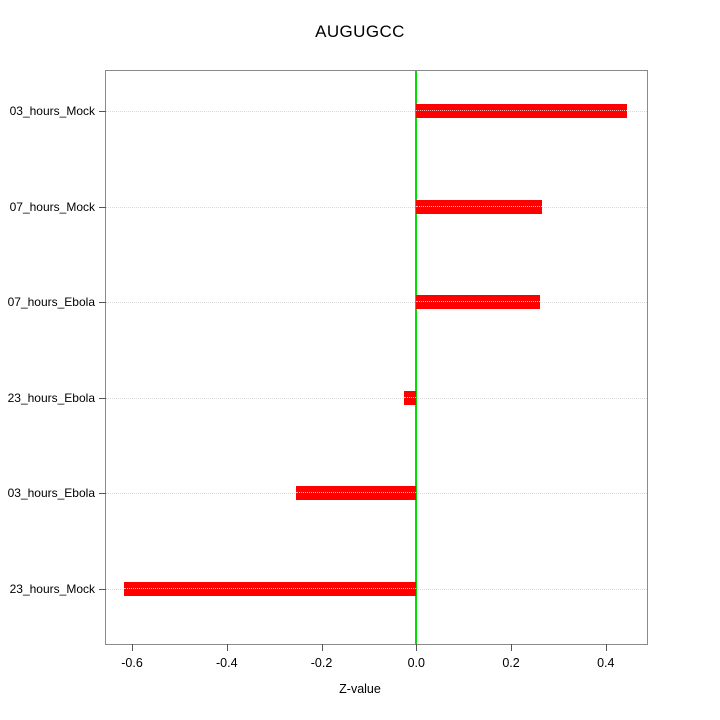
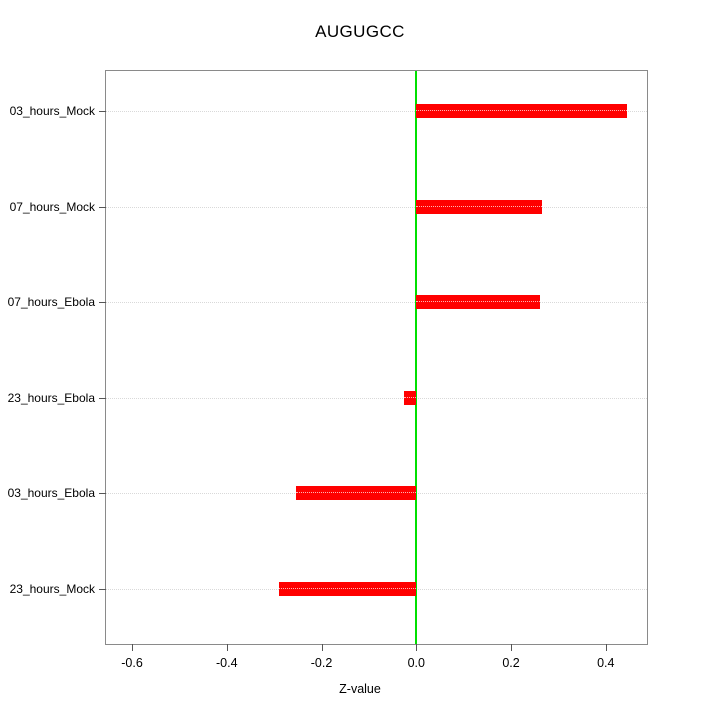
23_hours_Mock: -0.62 -> -0.29
